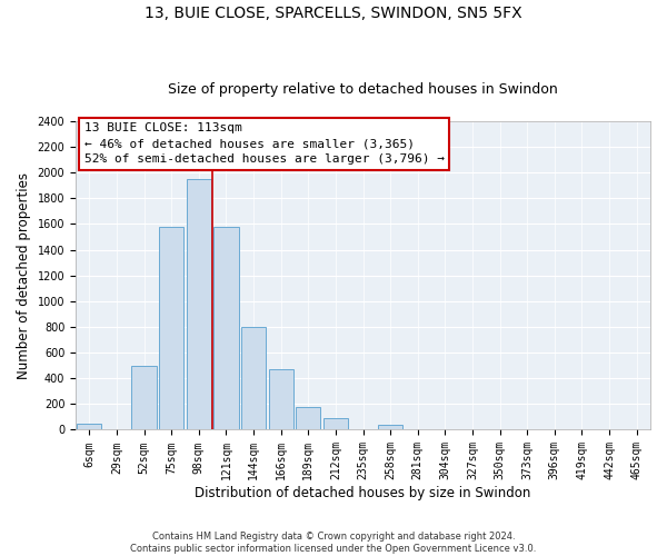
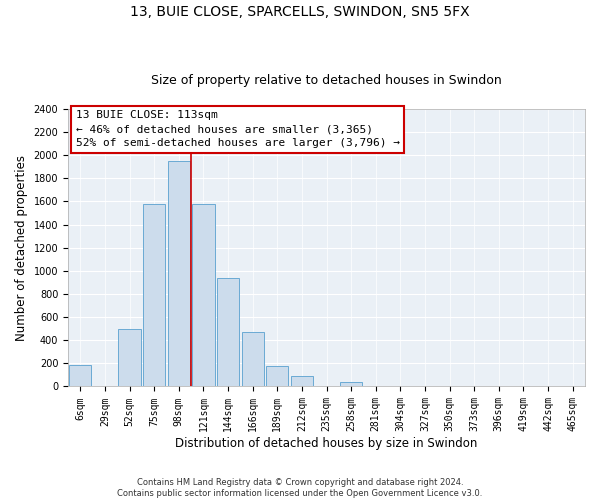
6sqm: 50 -> 190
144sqm: 800 -> 940
